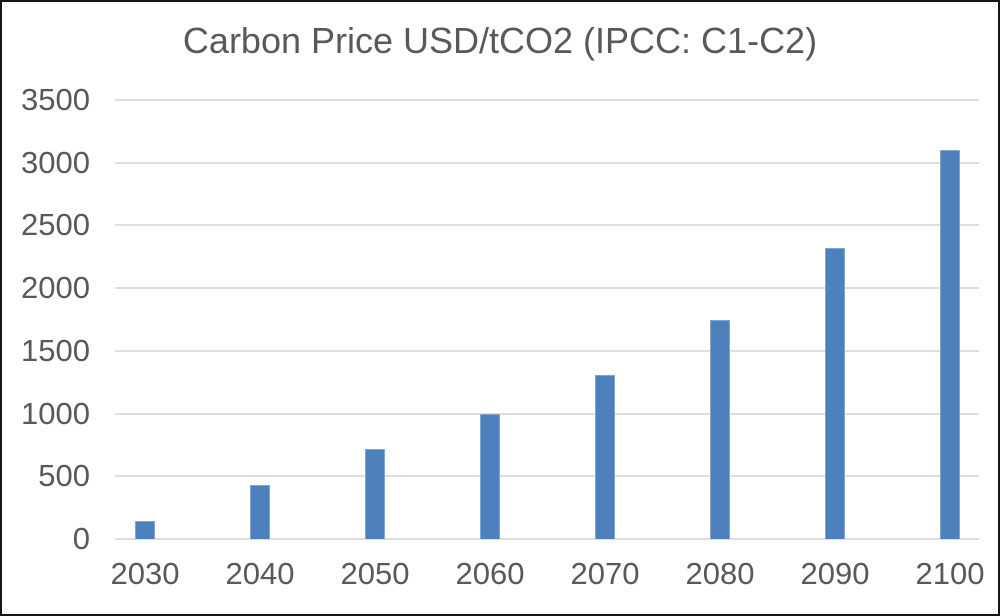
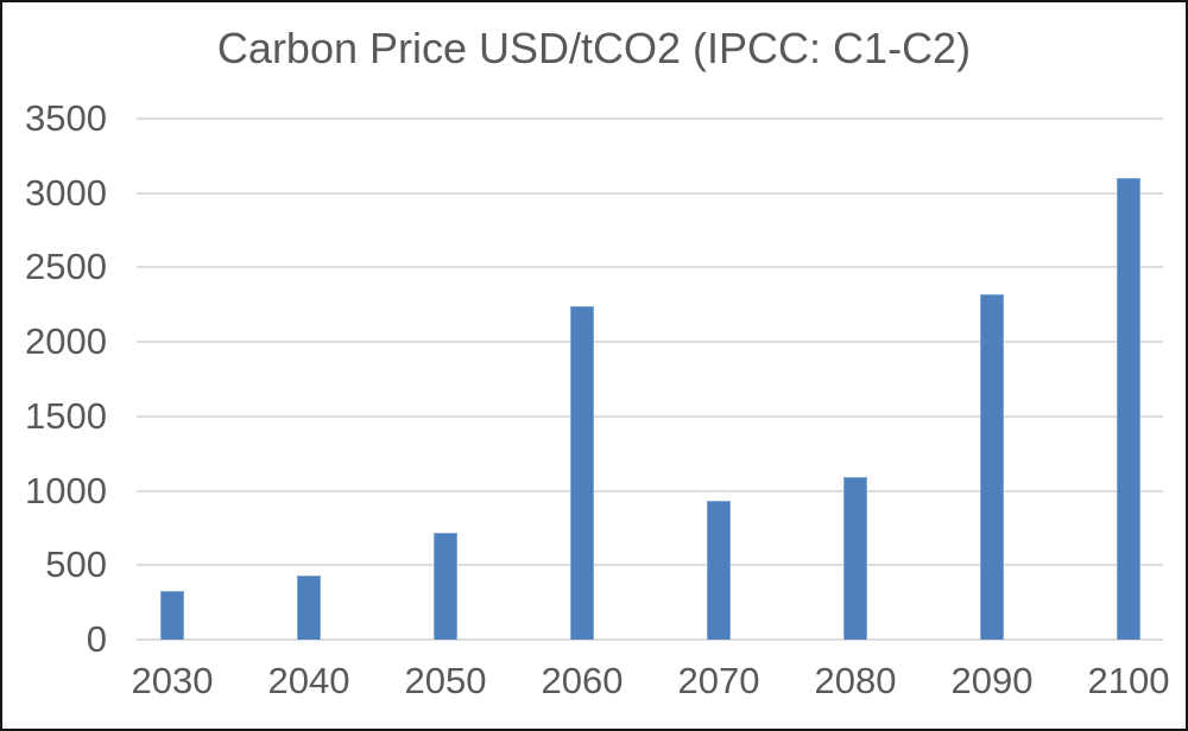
2030: 140 -> 330
2060: 1000 -> 2240
2070: 1310 -> 930
2080: 1750 -> 1090
